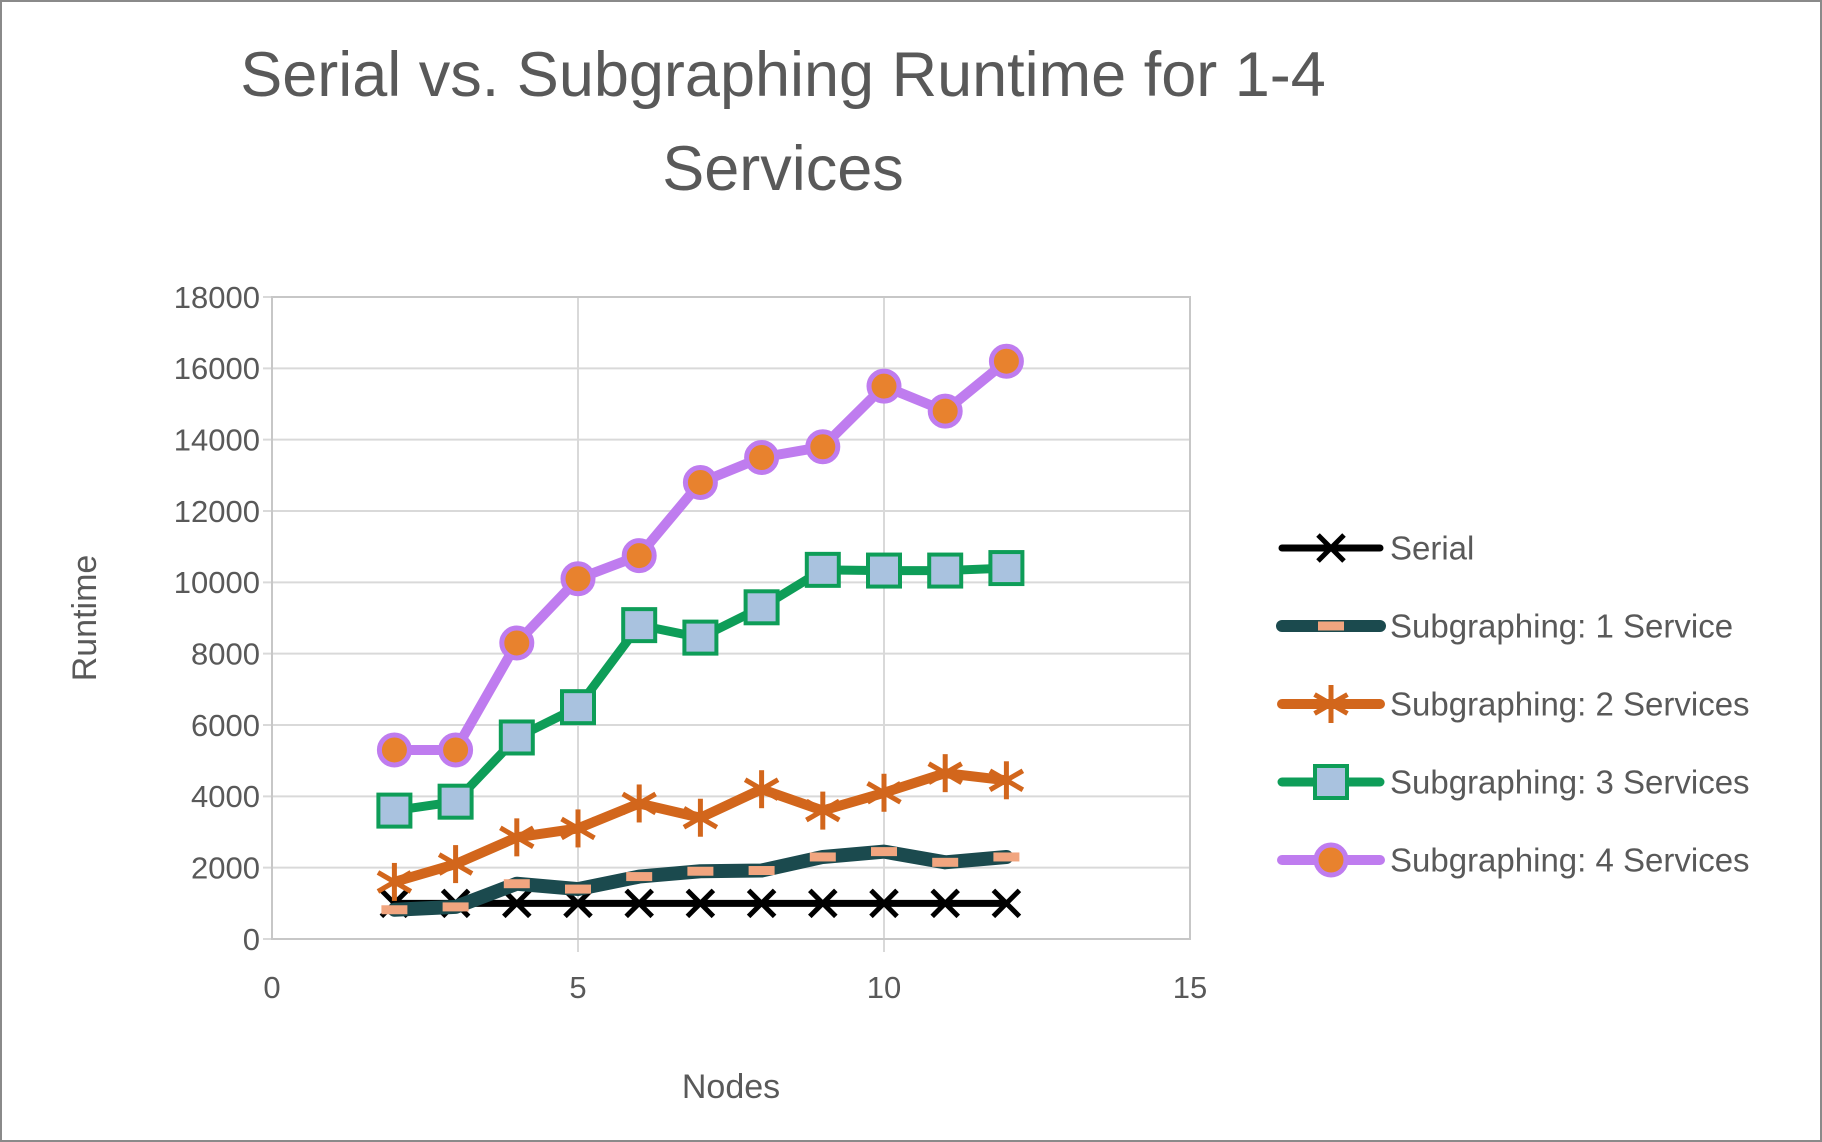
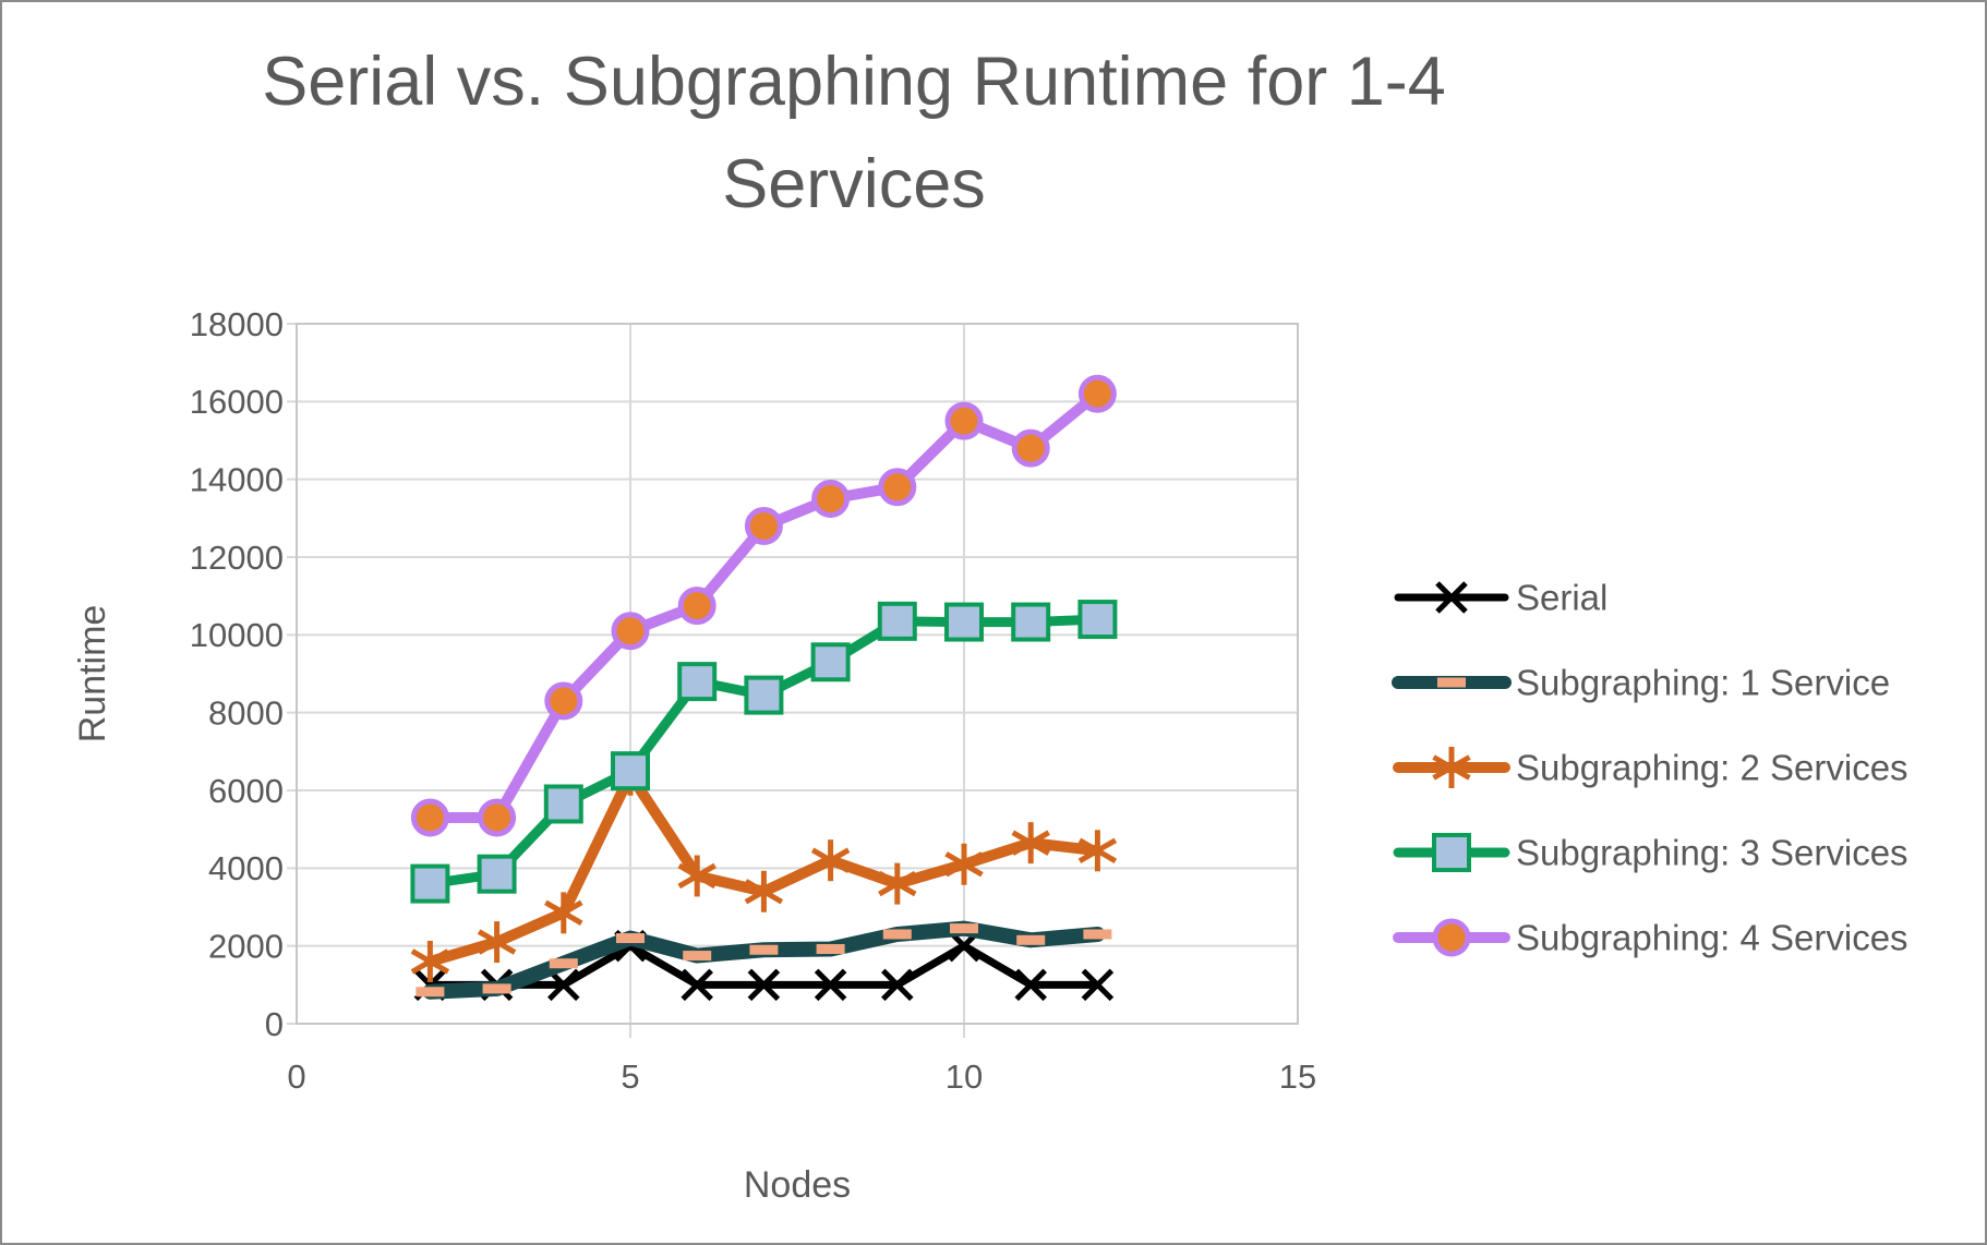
Serial/5: 1000 -> 2000
Subgraphing: 1 Service/5: 1400 -> 2200
Subgraphing: 2 Services/5: 3100 -> 6400
Serial/10: 1000 -> 2000
